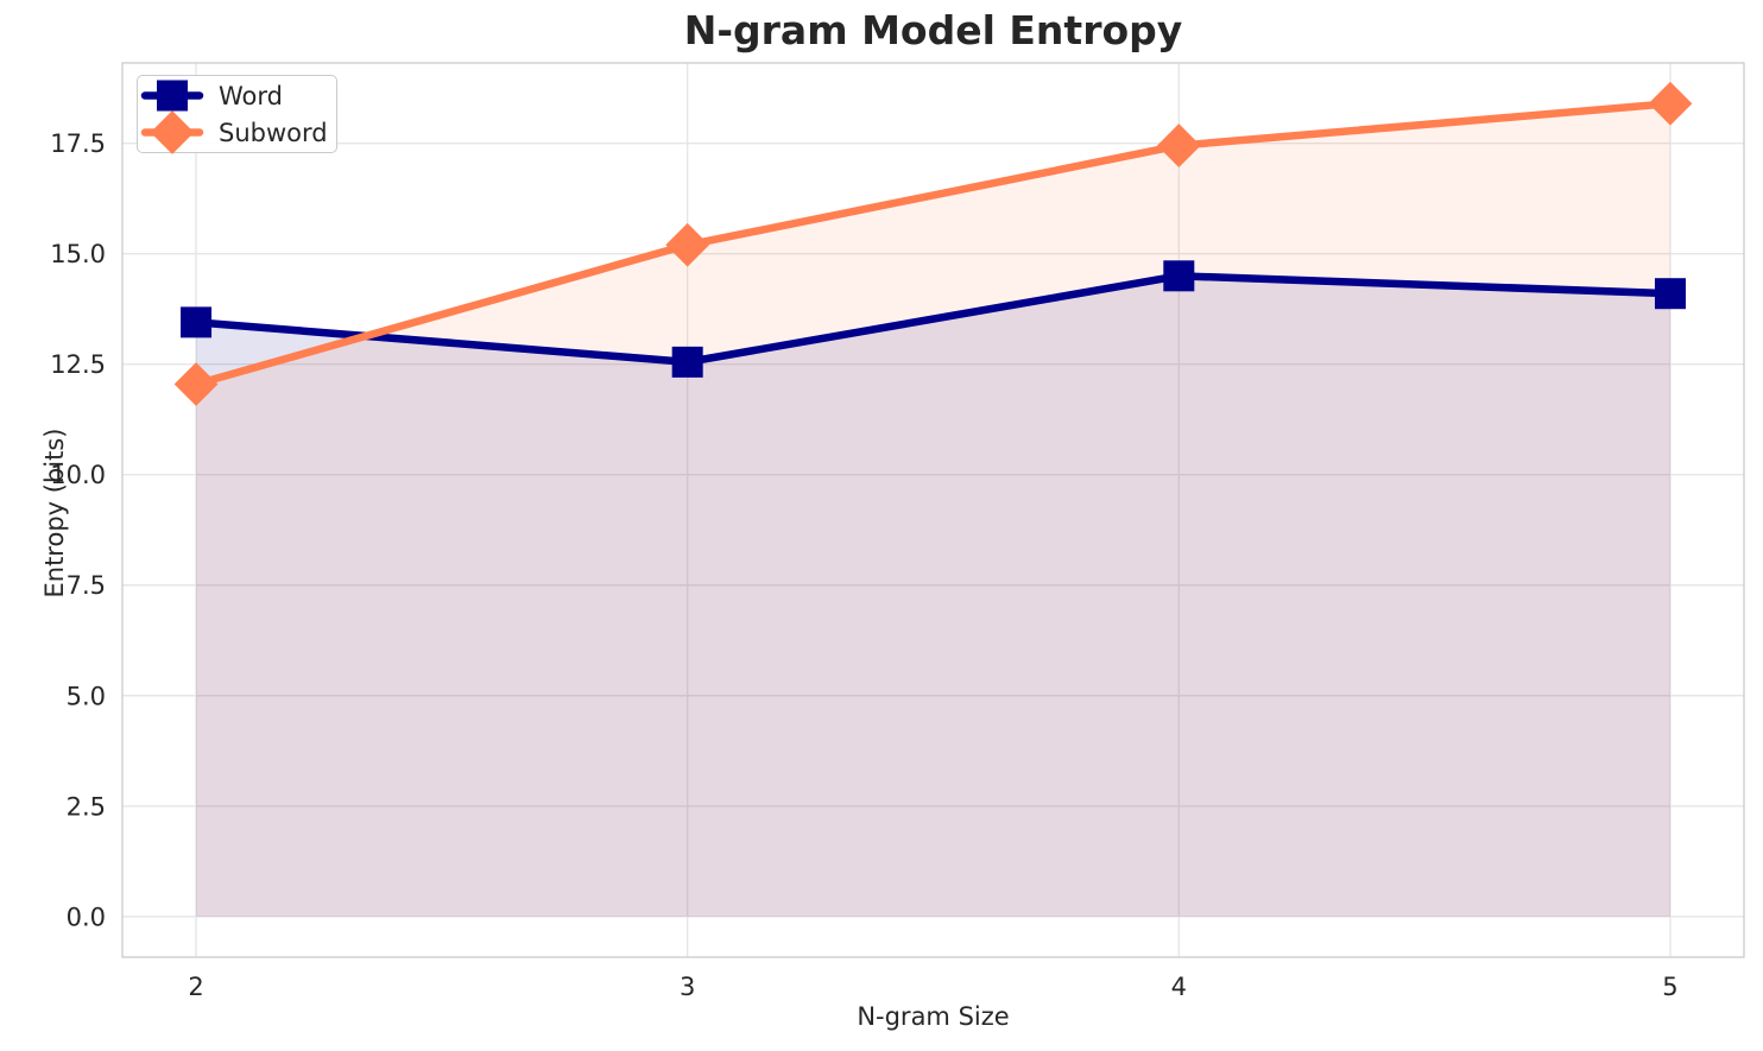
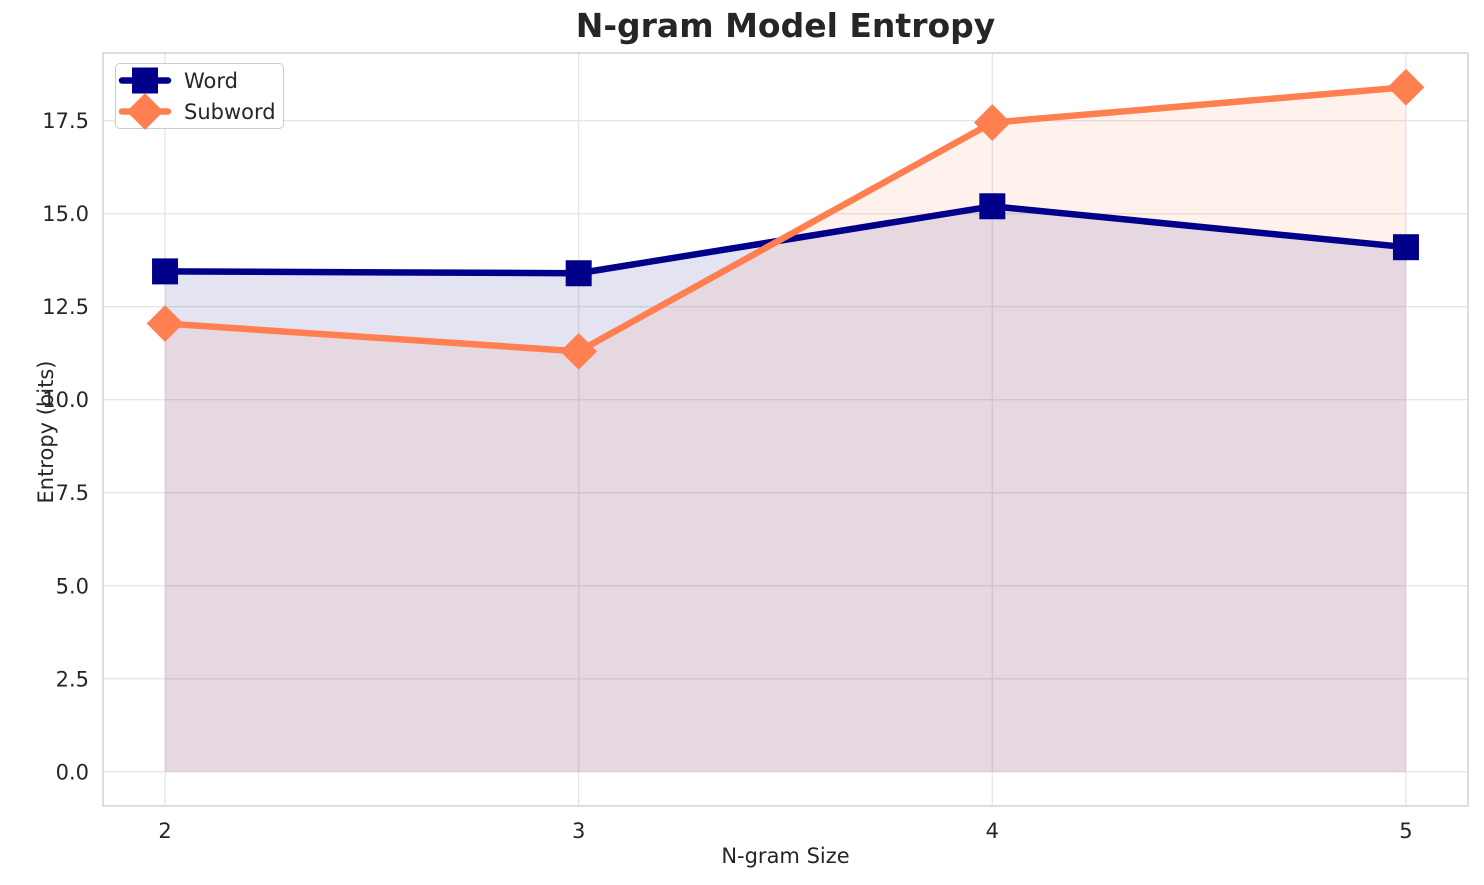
Word/3: 12.6 -> 13.4
Subword/3: 15.2 -> 11.3
Word/4: 14.5 -> 15.2
